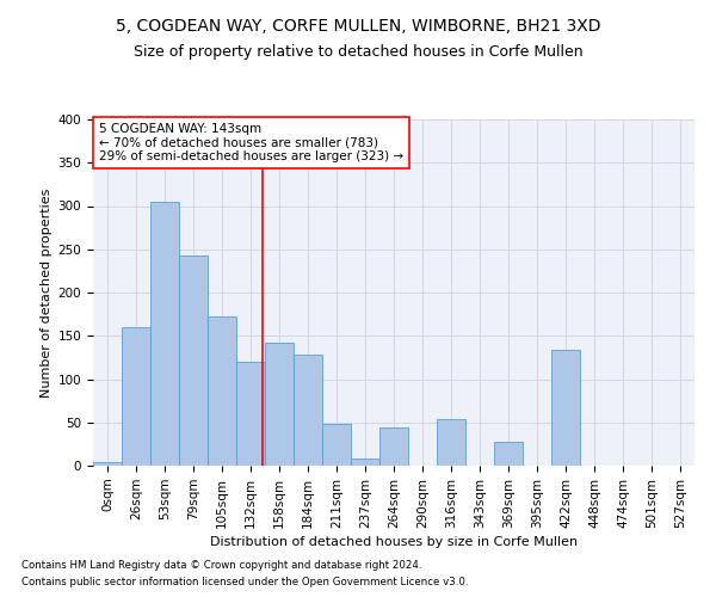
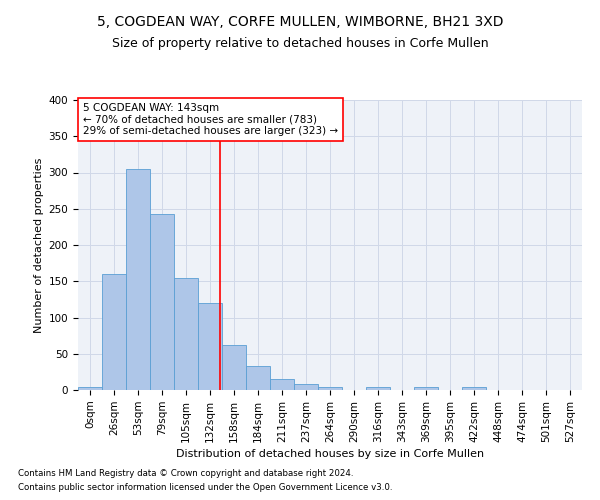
105sqm: 172 -> 155
158sqm: 142 -> 62
184sqm: 128 -> 33
211sqm: 48 -> 15
264sqm: 44 -> 4
316sqm: 54 -> 4
369sqm: 28 -> 4
422sqm: 134 -> 4
